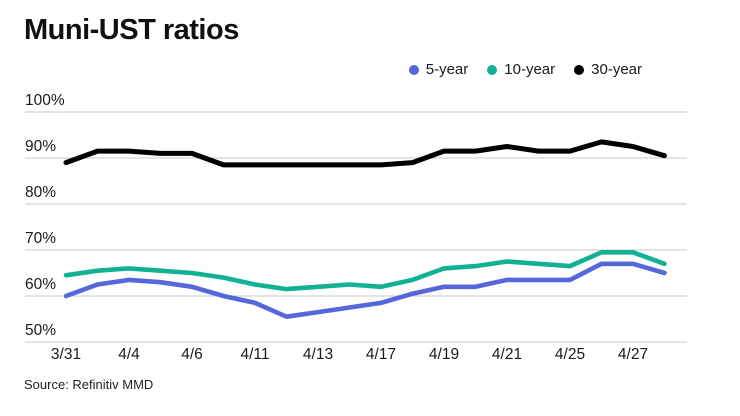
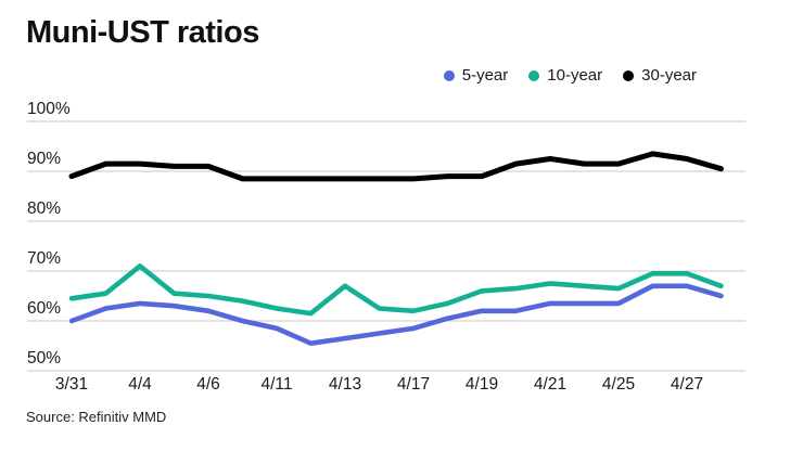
10-year/4/4: 66% -> 71%
10-year/4/13: 62% -> 67%
30-year/4/19: 92% -> 89%
